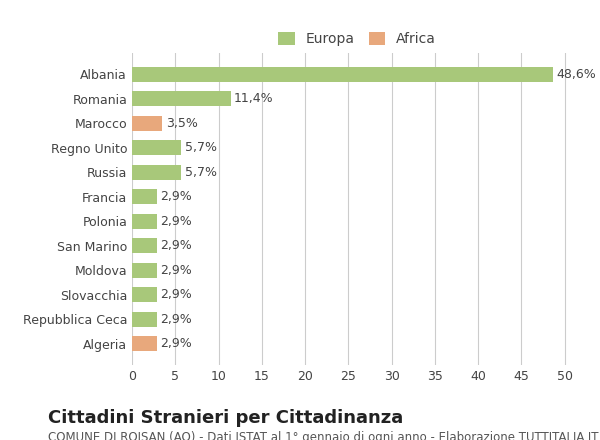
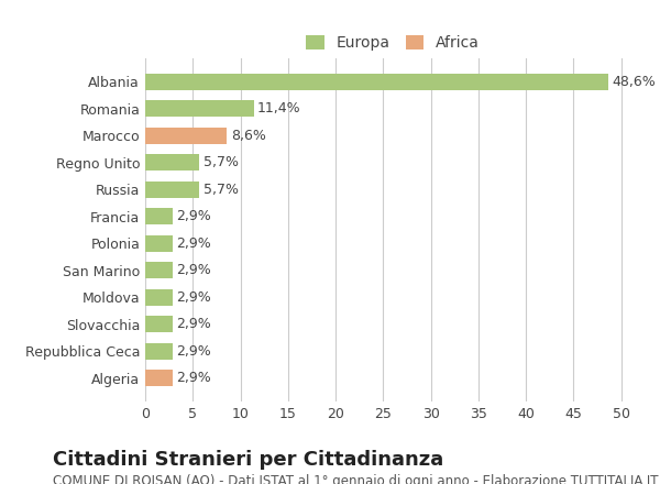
Marocco: 3,5% -> 8,6%
